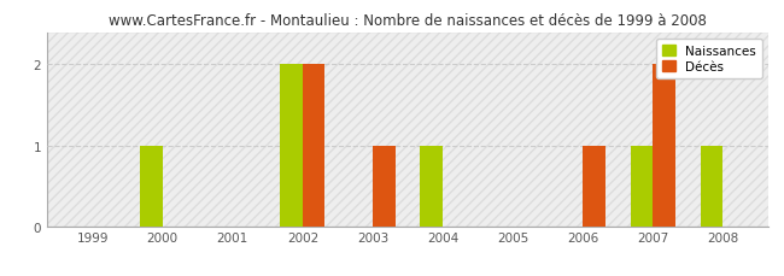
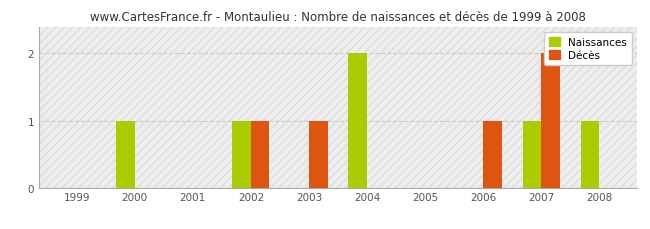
Naissances/2002: 2 -> 1
Décès/2002: 2 -> 1
Naissances/2004: 1 -> 2
